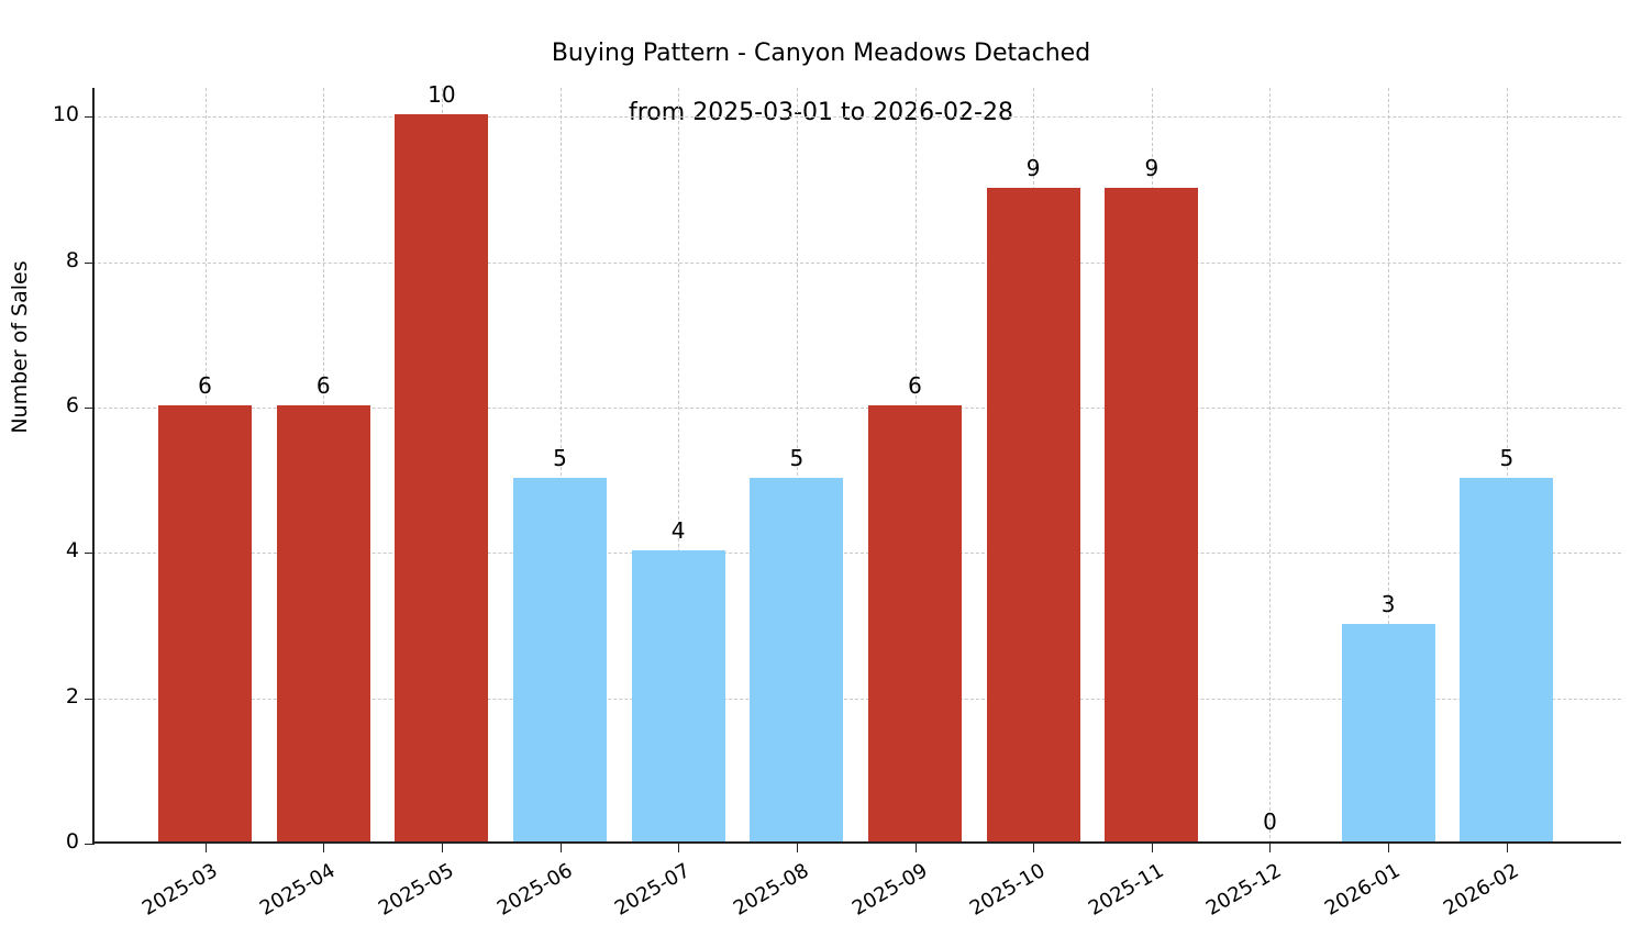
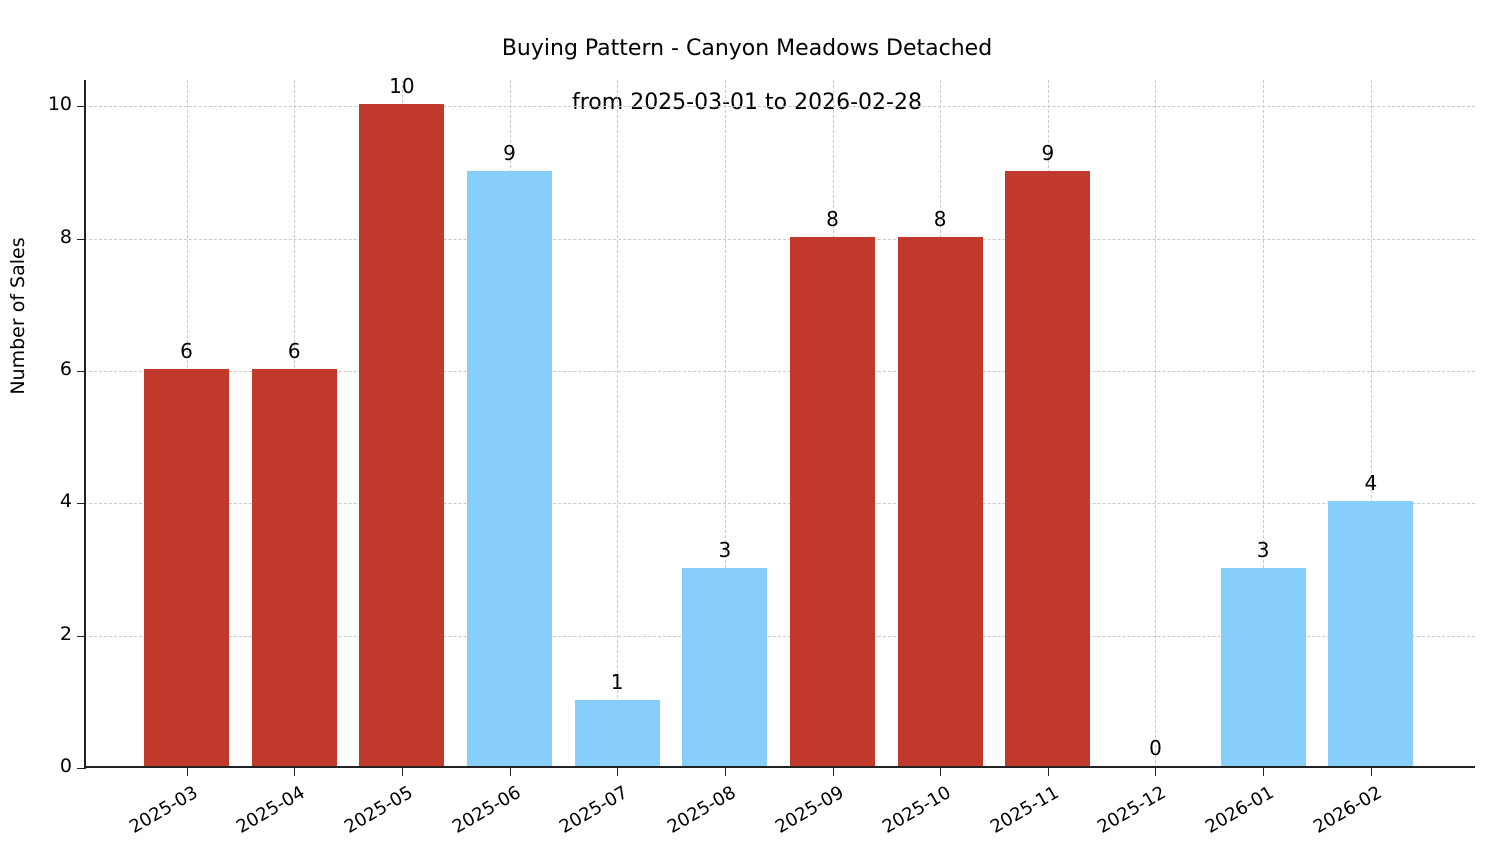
2025-06: 5 -> 9
2025-07: 4 -> 1
2025-08: 5 -> 3
2025-09: 6 -> 8
2025-10: 9 -> 8
2026-02: 5 -> 4
